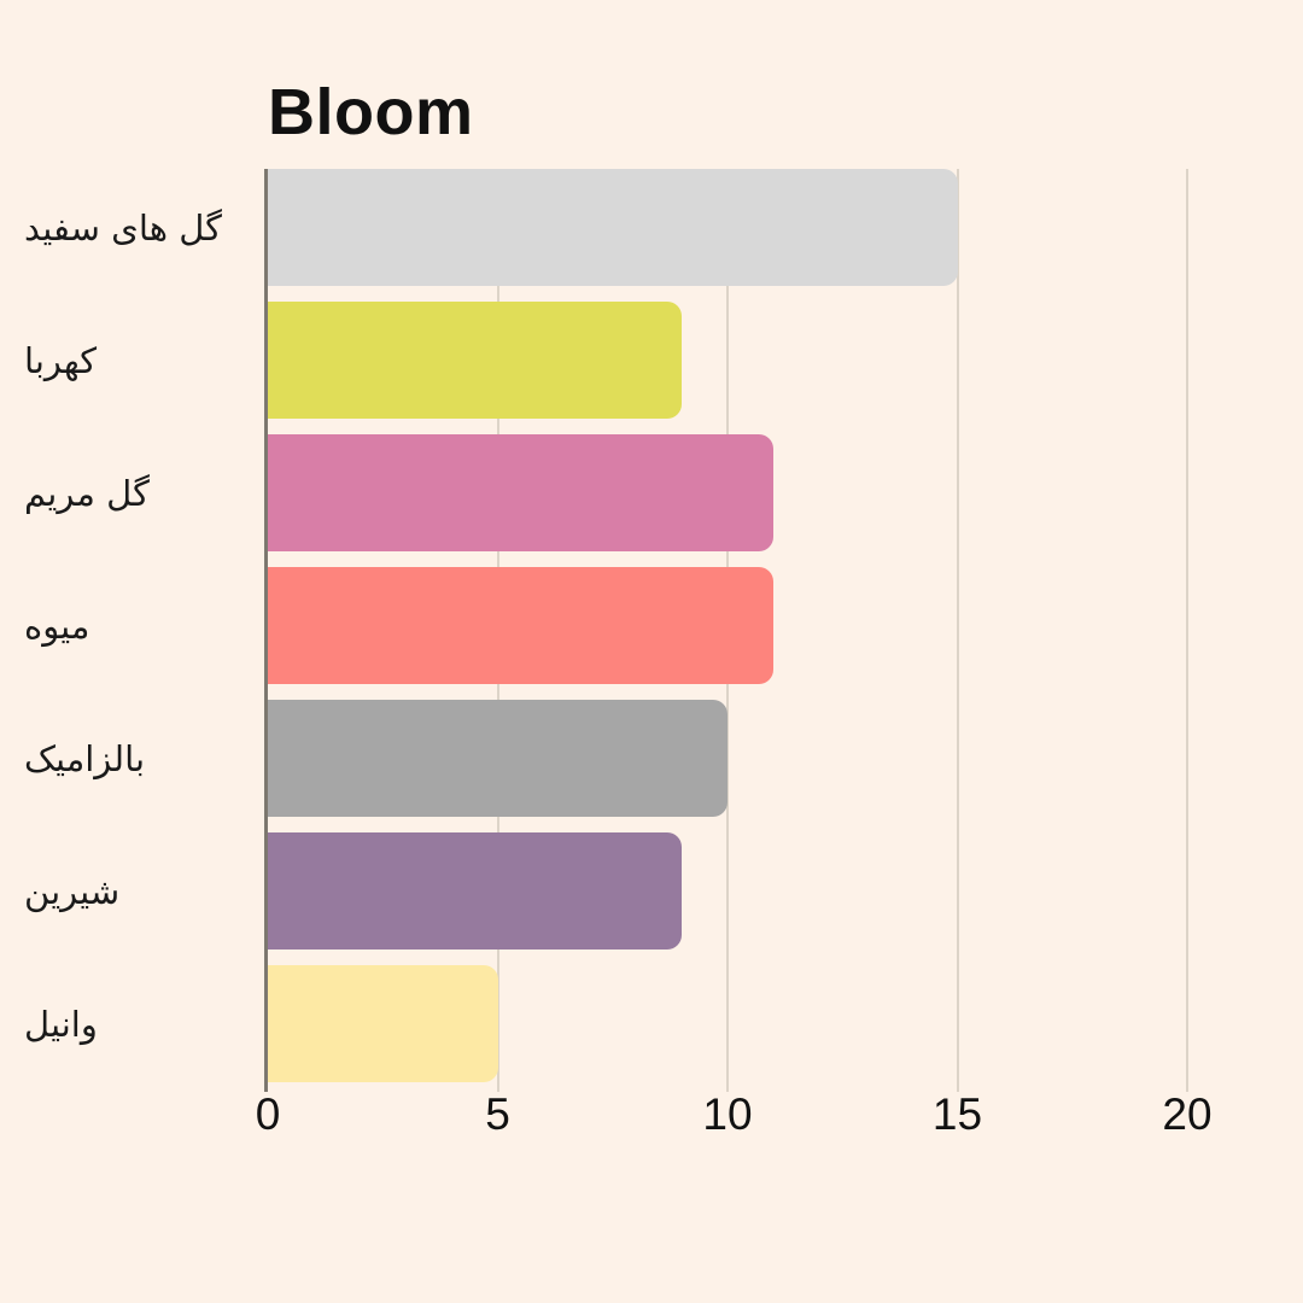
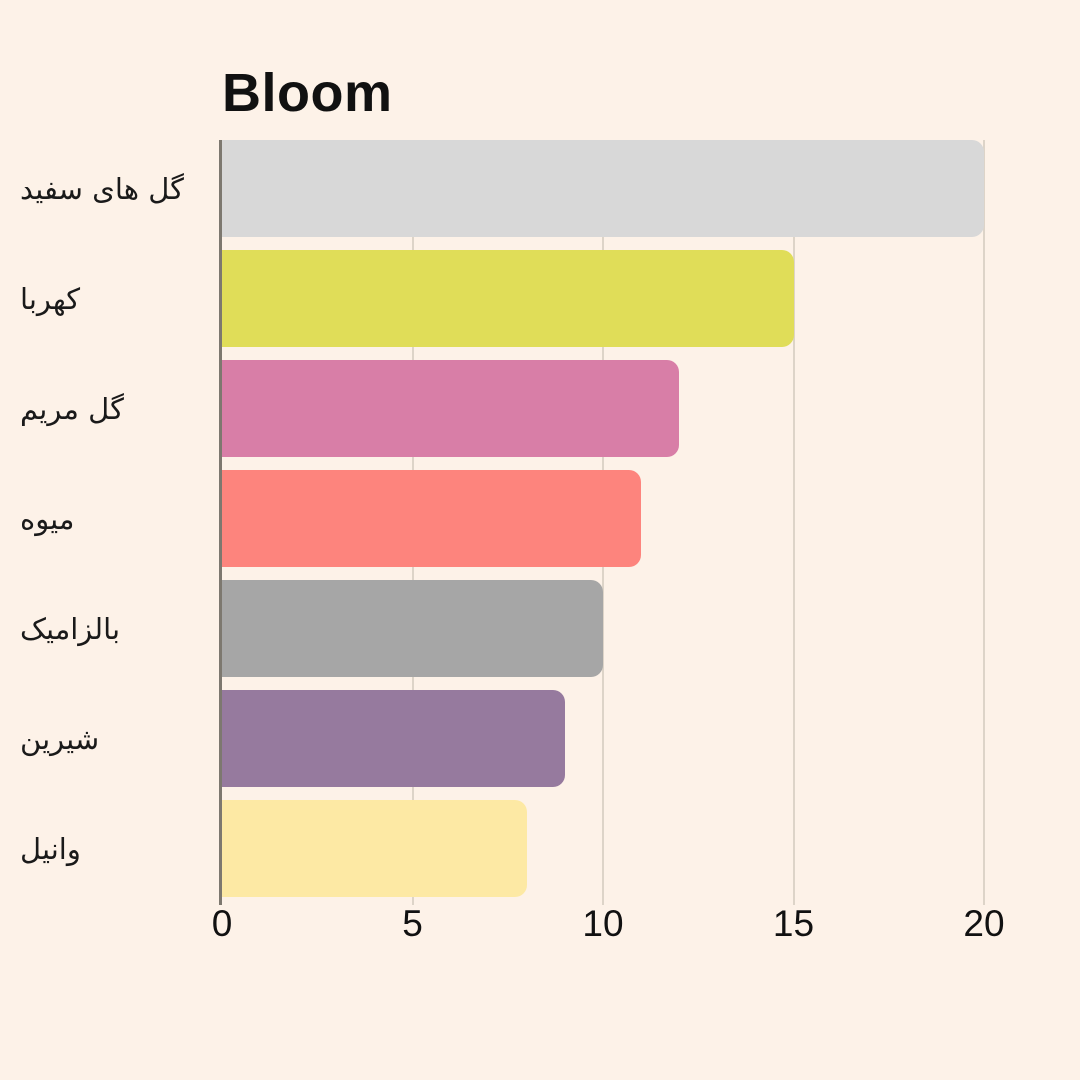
گل های سفید: 15 -> 20
کهربا: 9 -> 15
گل مریم: 11 -> 12
وانیل: 5 -> 8
